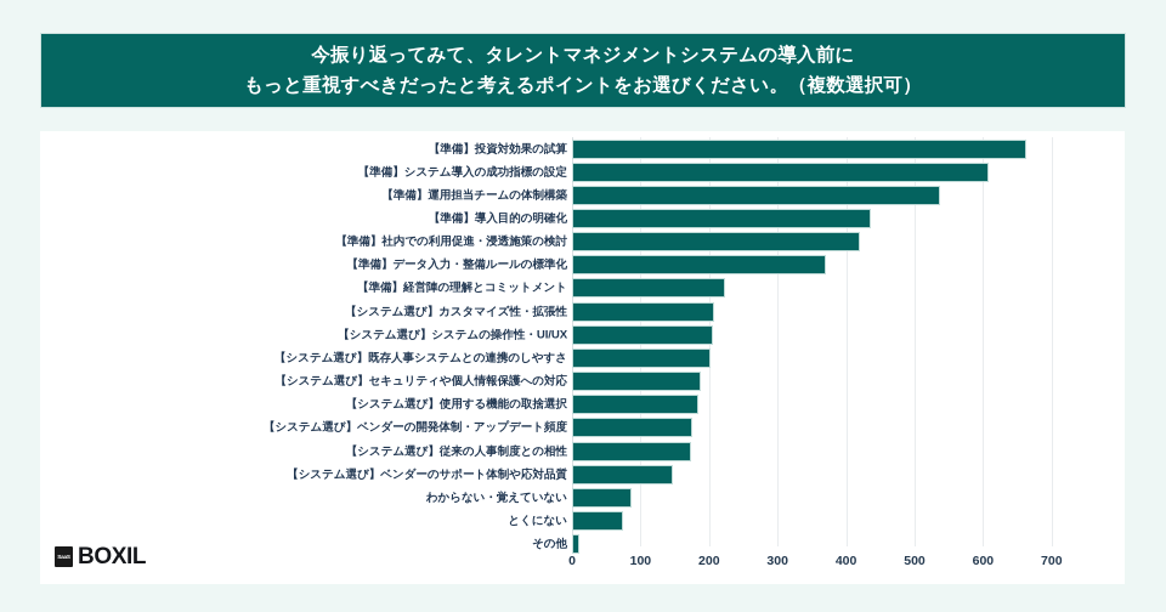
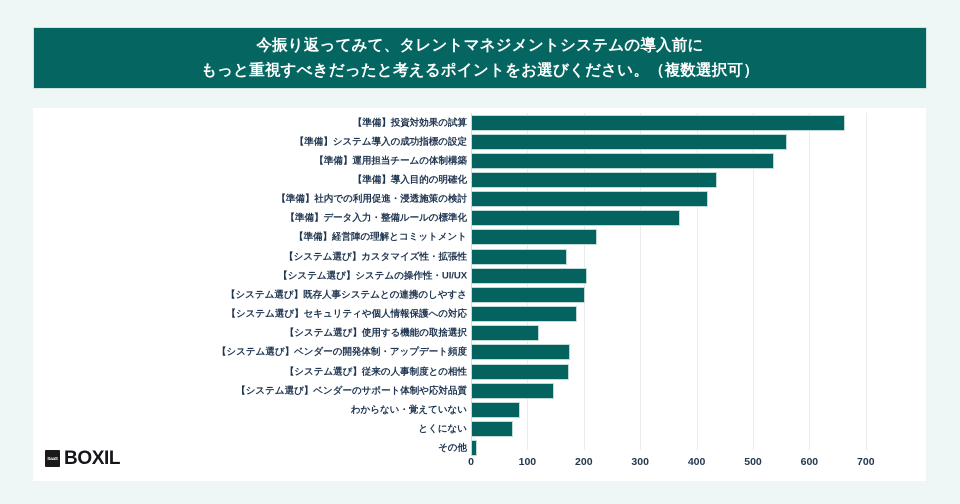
【準備】システム導入の成功指標の設定: 610 -> 560
【システム選び】カスタマイズ性・拡張性: 210 -> 170
【システム選び】使用する機能の取捨選択: 180 -> 120
